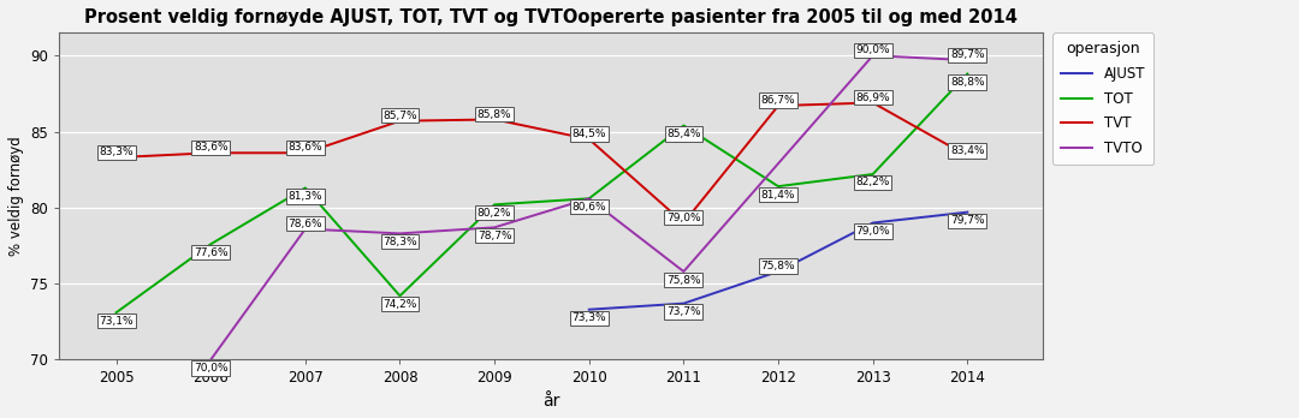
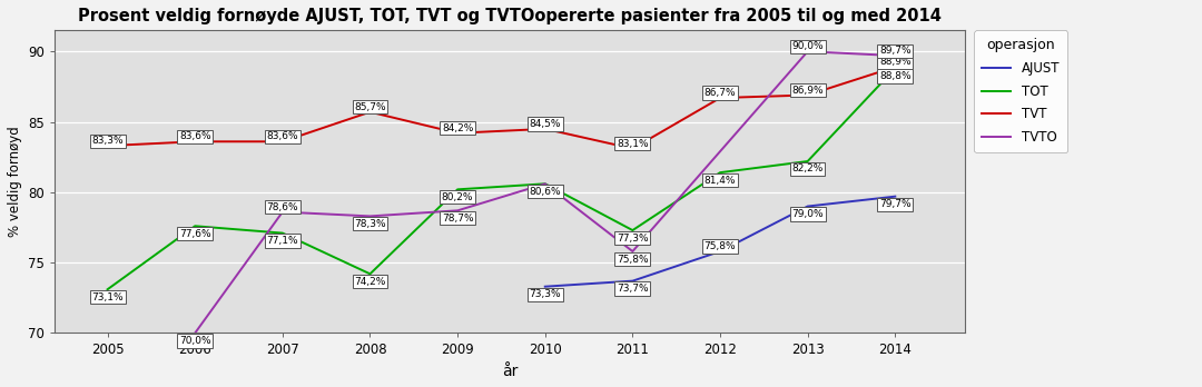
TOT/2007: 81,3% -> 77,1%
TVT/2009: 85,8% -> 84,2%
TOT/2011: 85,4% -> 77,3%
TVT/2011: 79,0% -> 83,1%
TVT/2014: 83,4% -> 88,9%
